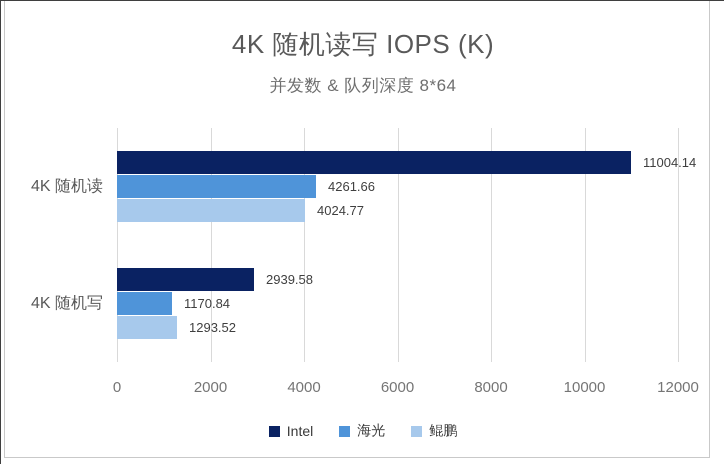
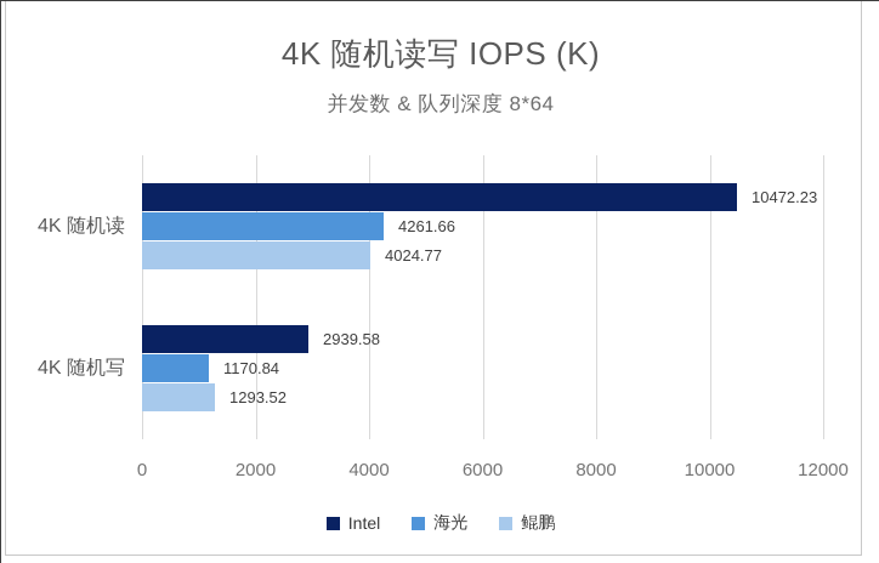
Intel/4K 随机读: 11004.14 -> 10472.23
